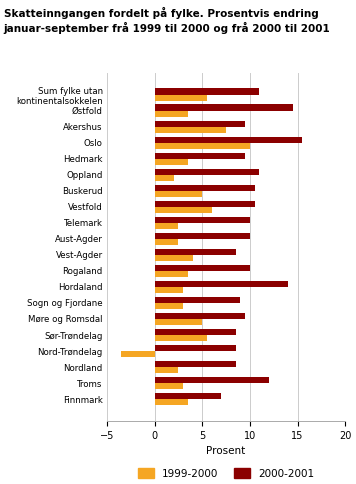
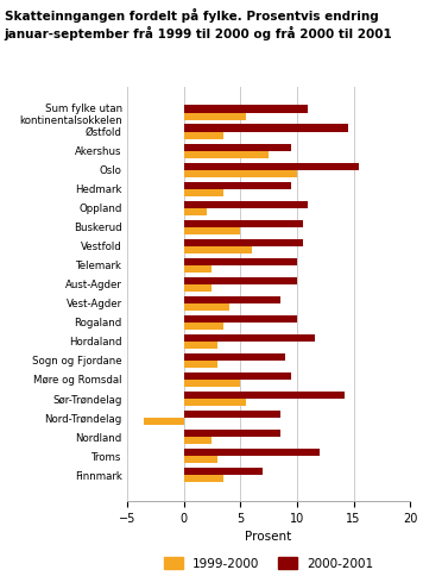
2000-2001/Hordaland: 14.0 -> 11.6
2000-2001/Sør-Trøndelag: 8.5 -> 14.2
